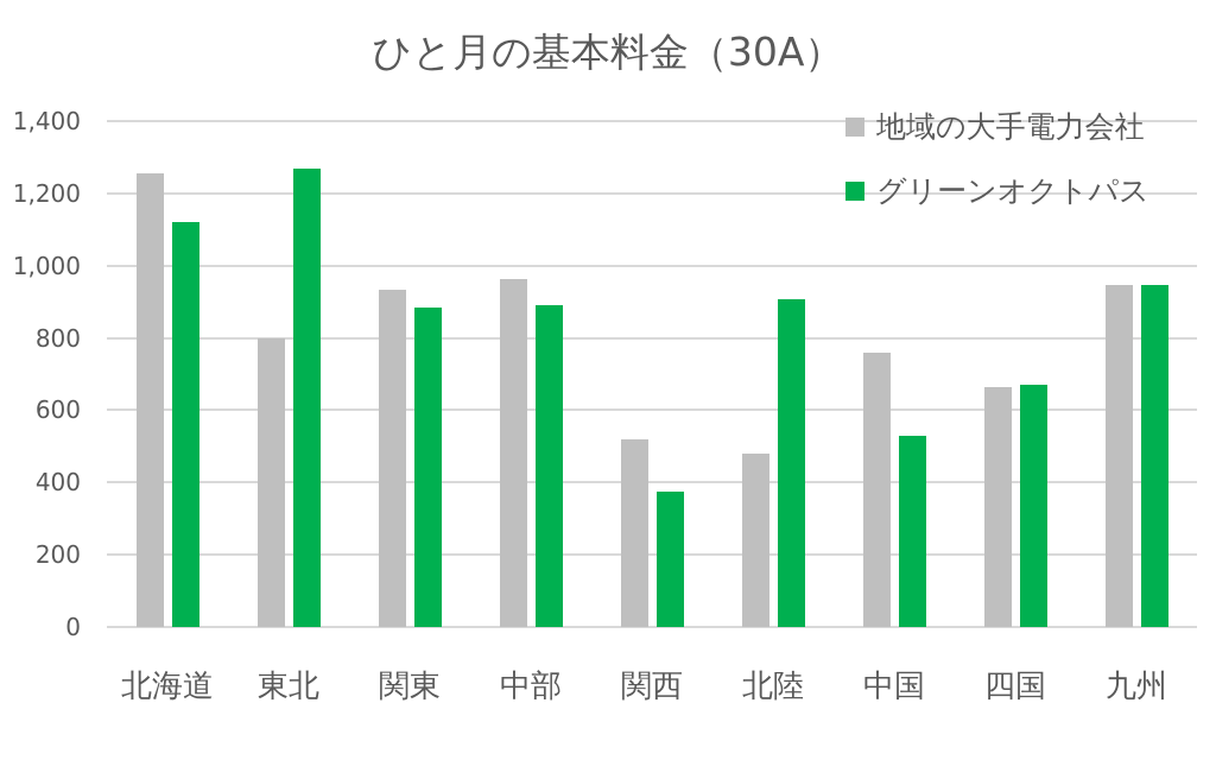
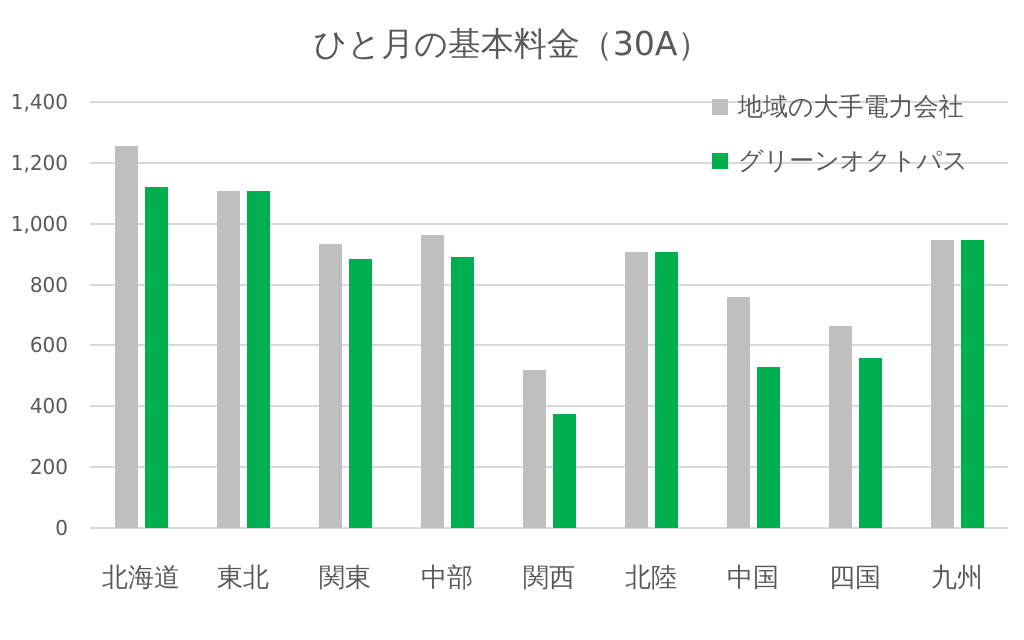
地域の大手電力会社/東北: 800 -> 1110
グリーンオクトパス/東北: 1270 -> 1110
地域の大手電力会社/北陸: 480 -> 910
グリーンオクトパス/四国: 670 -> 560
